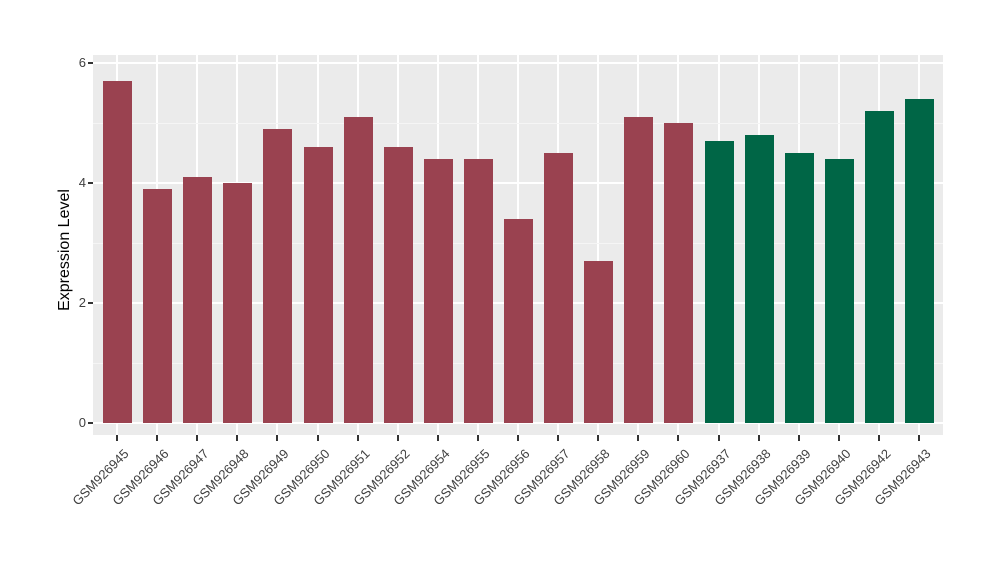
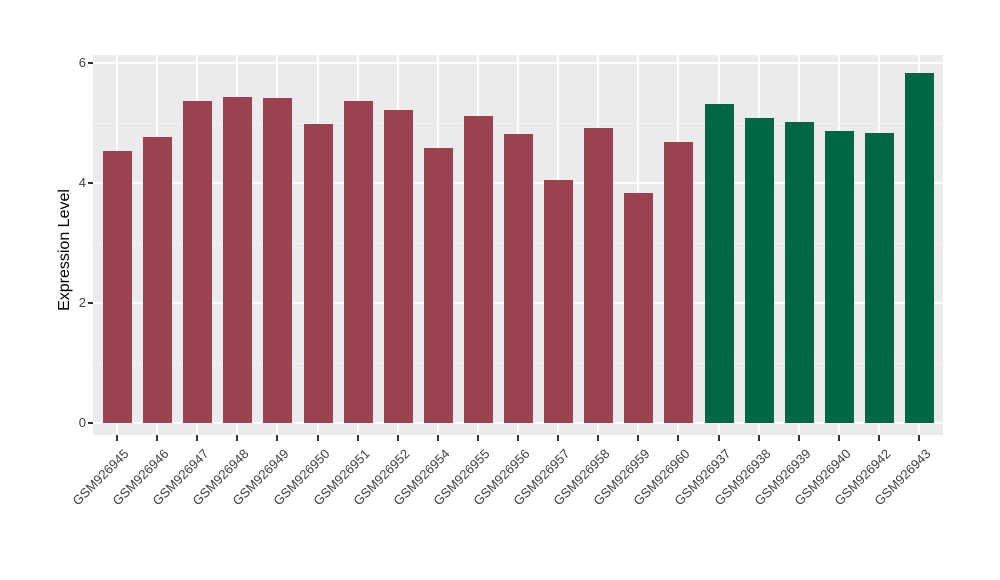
GSM926945: 5.7 -> 4.5
GSM926946: 3.9 -> 4.8
GSM926947: 4.1 -> 5.4
GSM926948: 4.0 -> 5.4
GSM926949: 4.9 -> 5.4
GSM926950: 4.6 -> 5.0
GSM926951: 5.1 -> 5.4
GSM926952: 4.6 -> 5.2
GSM926954: 4.4 -> 4.6
GSM926955: 4.4 -> 5.1
GSM926956: 3.4 -> 4.8
GSM926957: 4.5 -> 4.0
GSM926958: 2.7 -> 4.9
GSM926959: 5.1 -> 3.8
GSM926960: 5.0 -> 4.7
GSM926937: 4.7 -> 5.3
GSM926938: 4.8 -> 5.1
GSM926939: 4.5 -> 5.0
GSM926940: 4.4 -> 4.9
GSM926942: 5.2 -> 4.8
GSM926943: 5.4 -> 5.8
